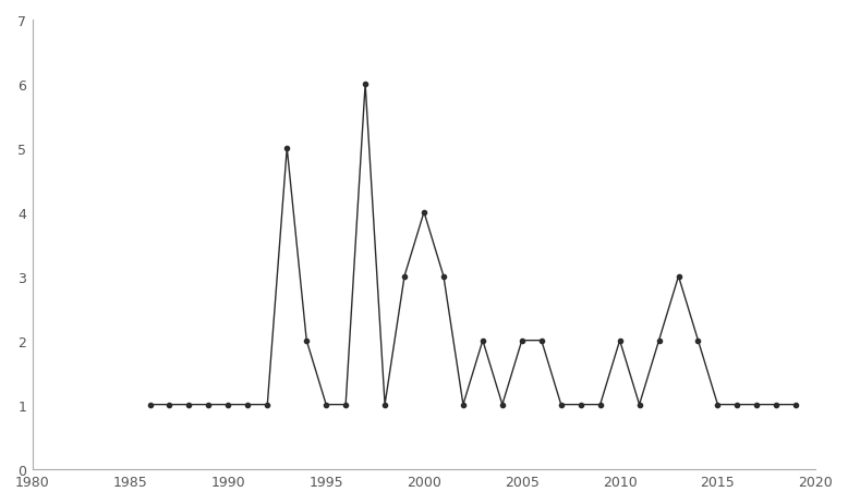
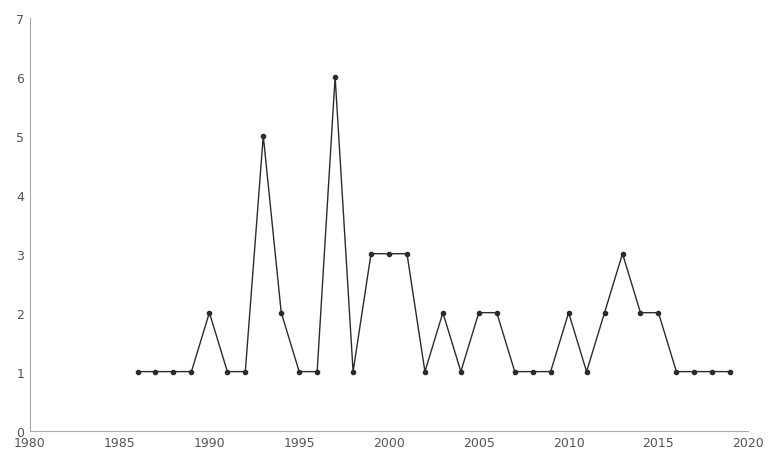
1990: 1 -> 2
2000: 4 -> 3
2015: 1 -> 2
